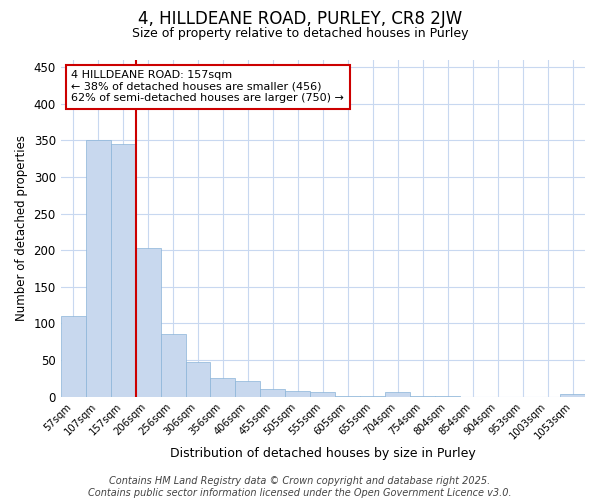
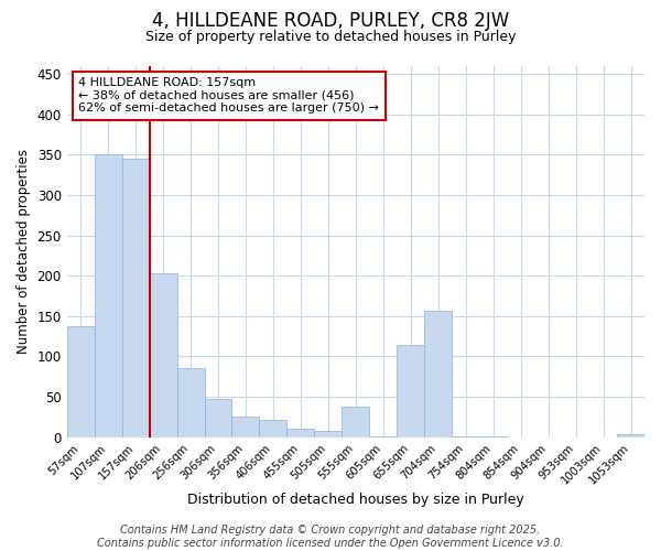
57sqm: 110 -> 138
555sqm: 6 -> 38
655sqm: 1 -> 114
704sqm: 7 -> 156
